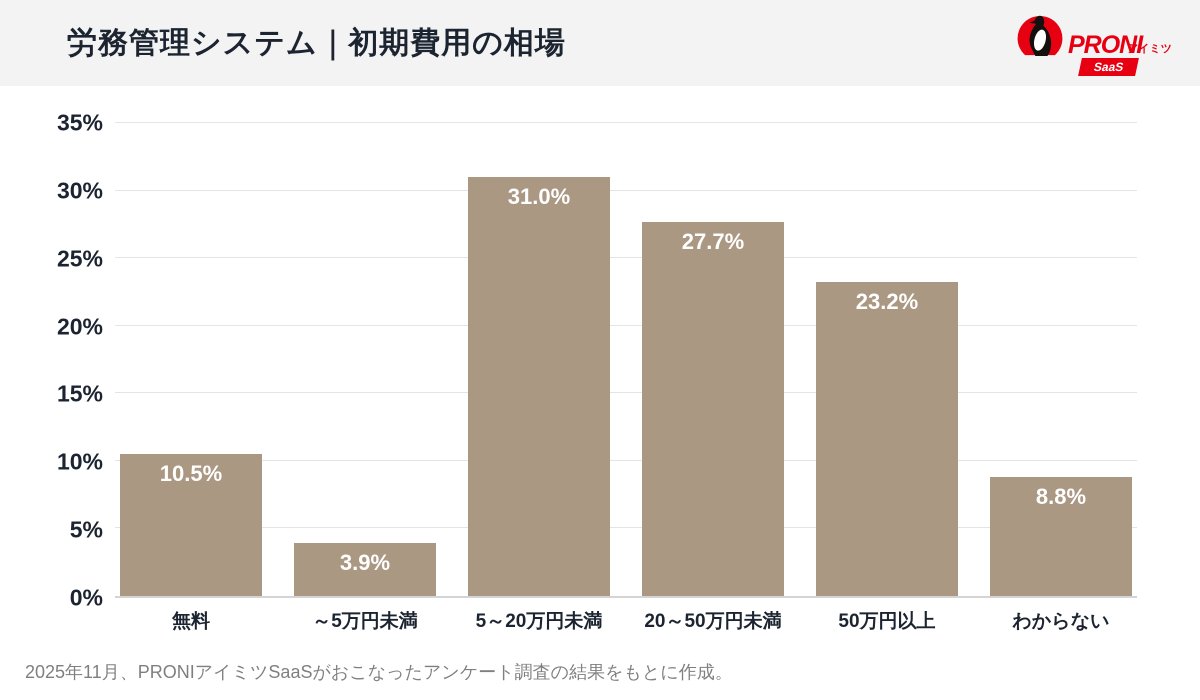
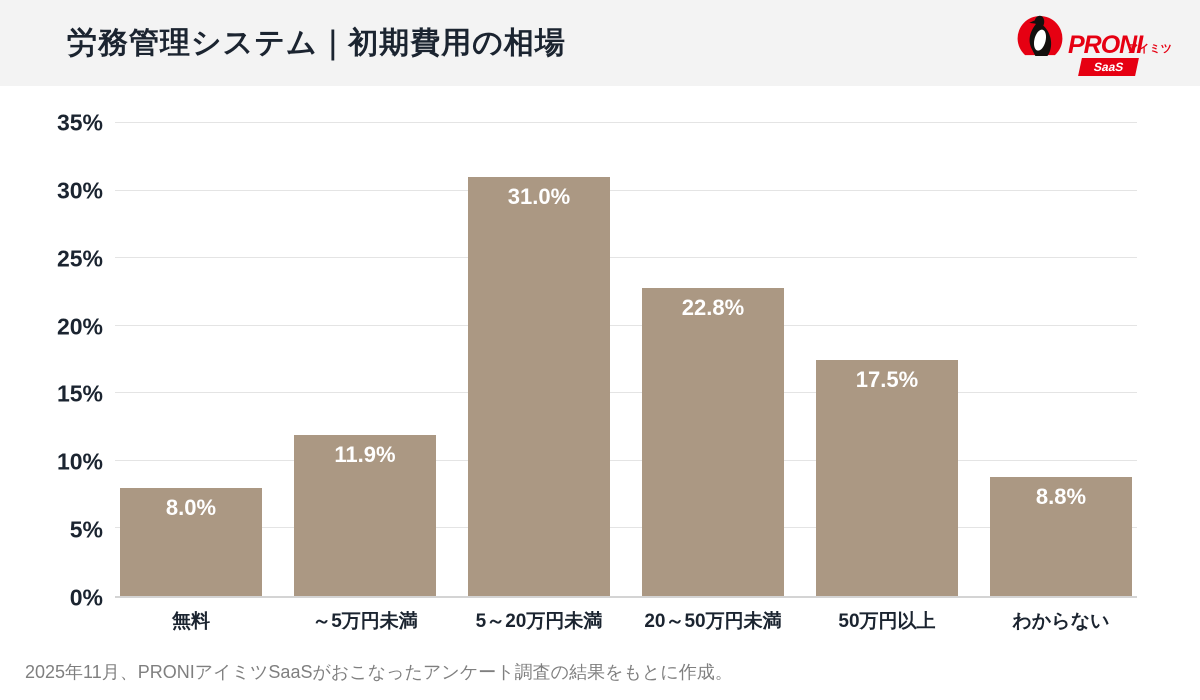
無料: 10.5% -> 8.0%
～5万円未満: 3.9% -> 11.9%
20～50万円未満: 27.7% -> 22.8%
50万円以上: 23.2% -> 17.5%
